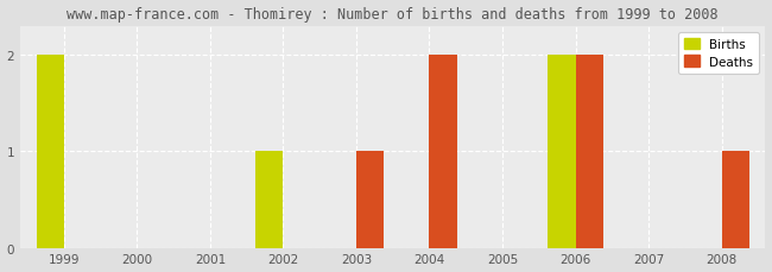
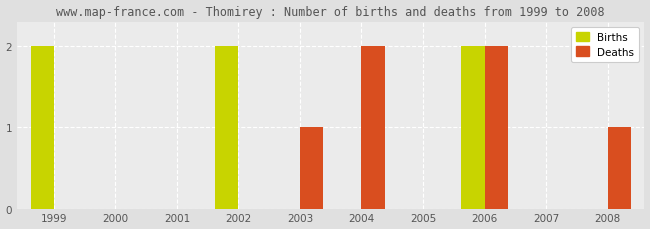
Births/2002: 1 -> 2
